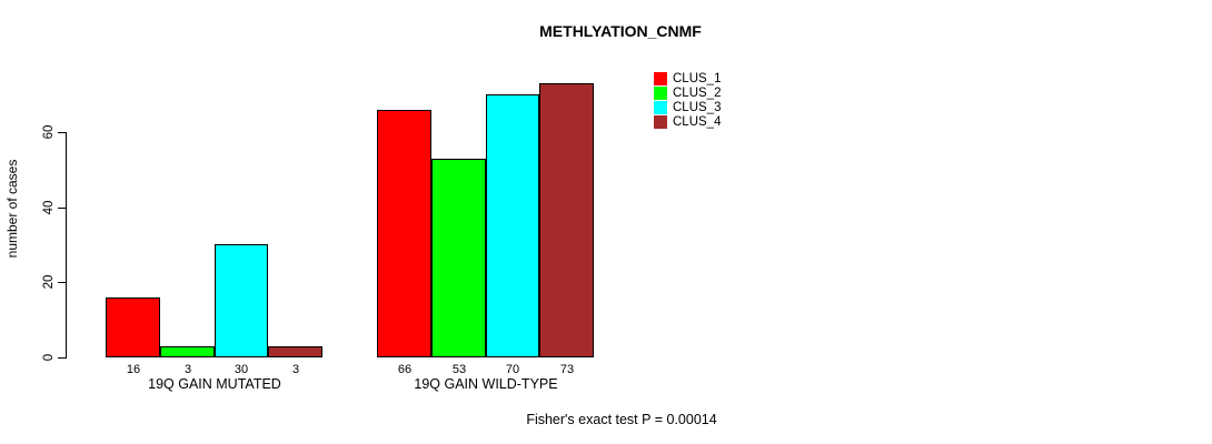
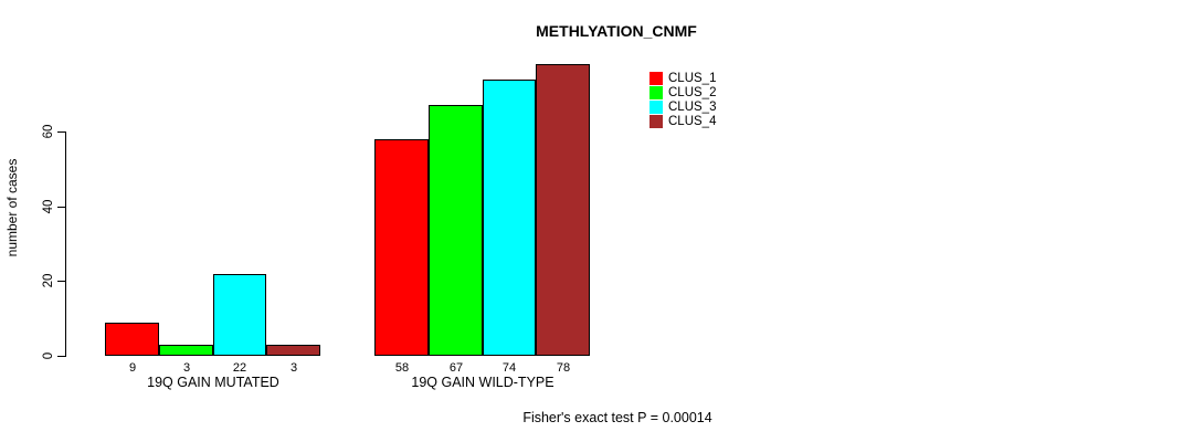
CLUS_1/19Q GAIN MUTATED: 16 -> 9
CLUS_3/19Q GAIN MUTATED: 30 -> 22
CLUS_1/19Q GAIN WILD-TYPE: 66 -> 58
CLUS_2/19Q GAIN WILD-TYPE: 53 -> 67
CLUS_3/19Q GAIN WILD-TYPE: 70 -> 74
CLUS_4/19Q GAIN WILD-TYPE: 73 -> 78
